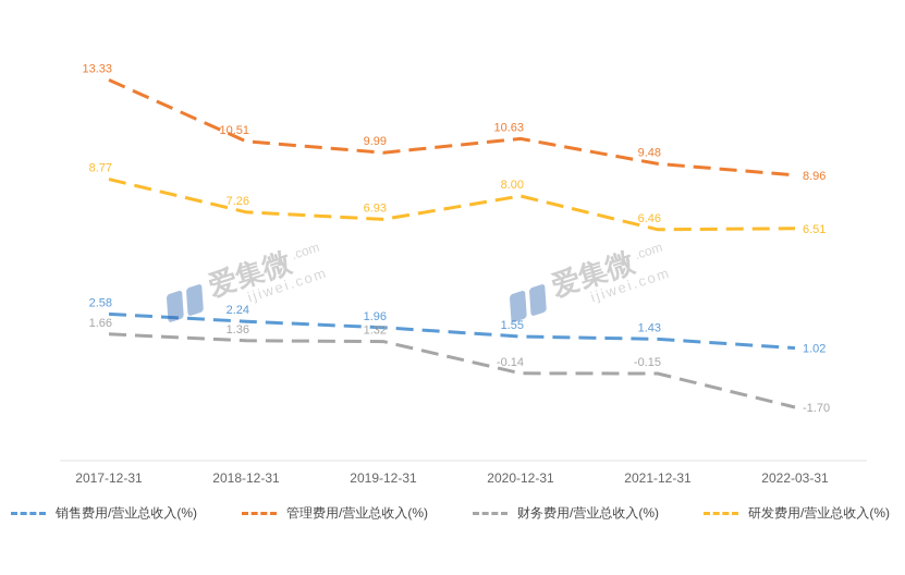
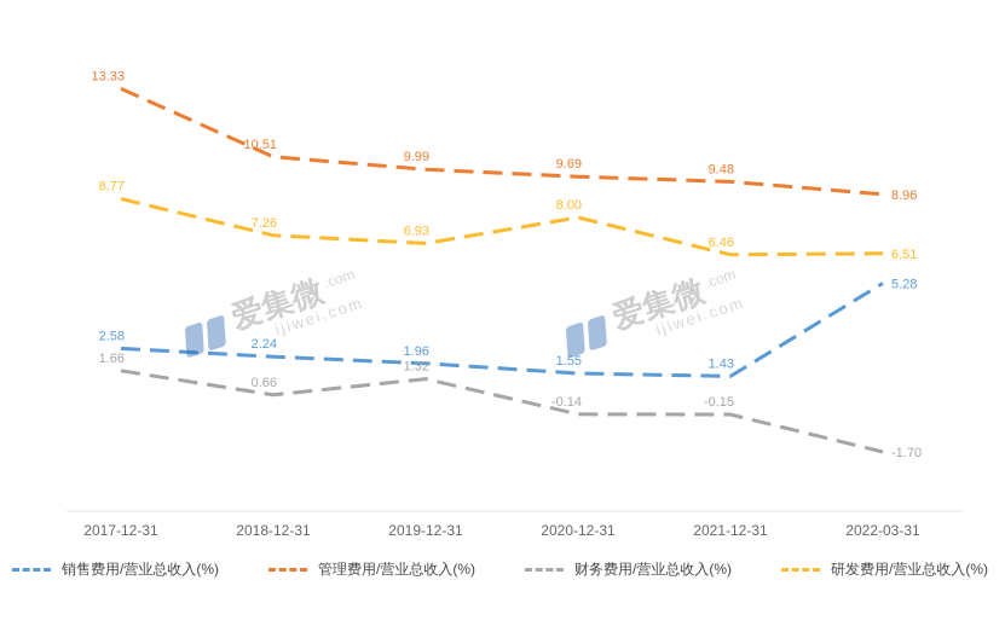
财务费用/营业总收入(%)/2018-12-31: 1.36 -> 0.66
管理费用/营业总收入(%)/2020-12-31: 10.63 -> 9.69
销售费用/营业总收入(%)/2022-03-31: 1.02 -> 5.28
